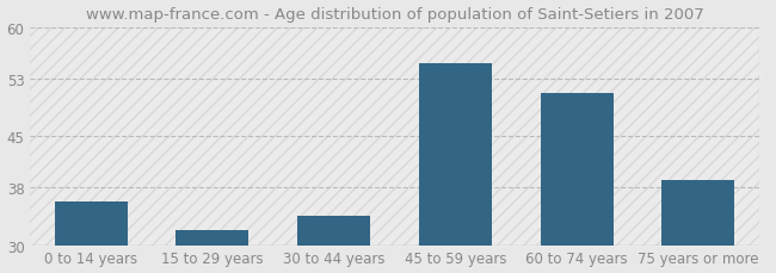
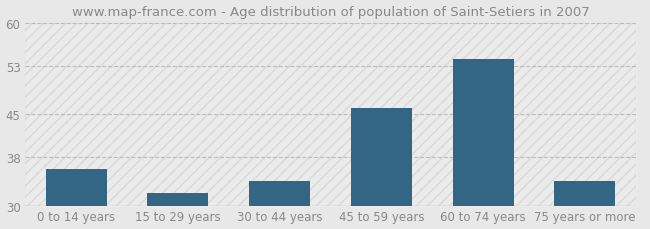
45 to 59 years: 55 -> 46
60 to 74 years: 51 -> 54
75 years or more: 39 -> 34
